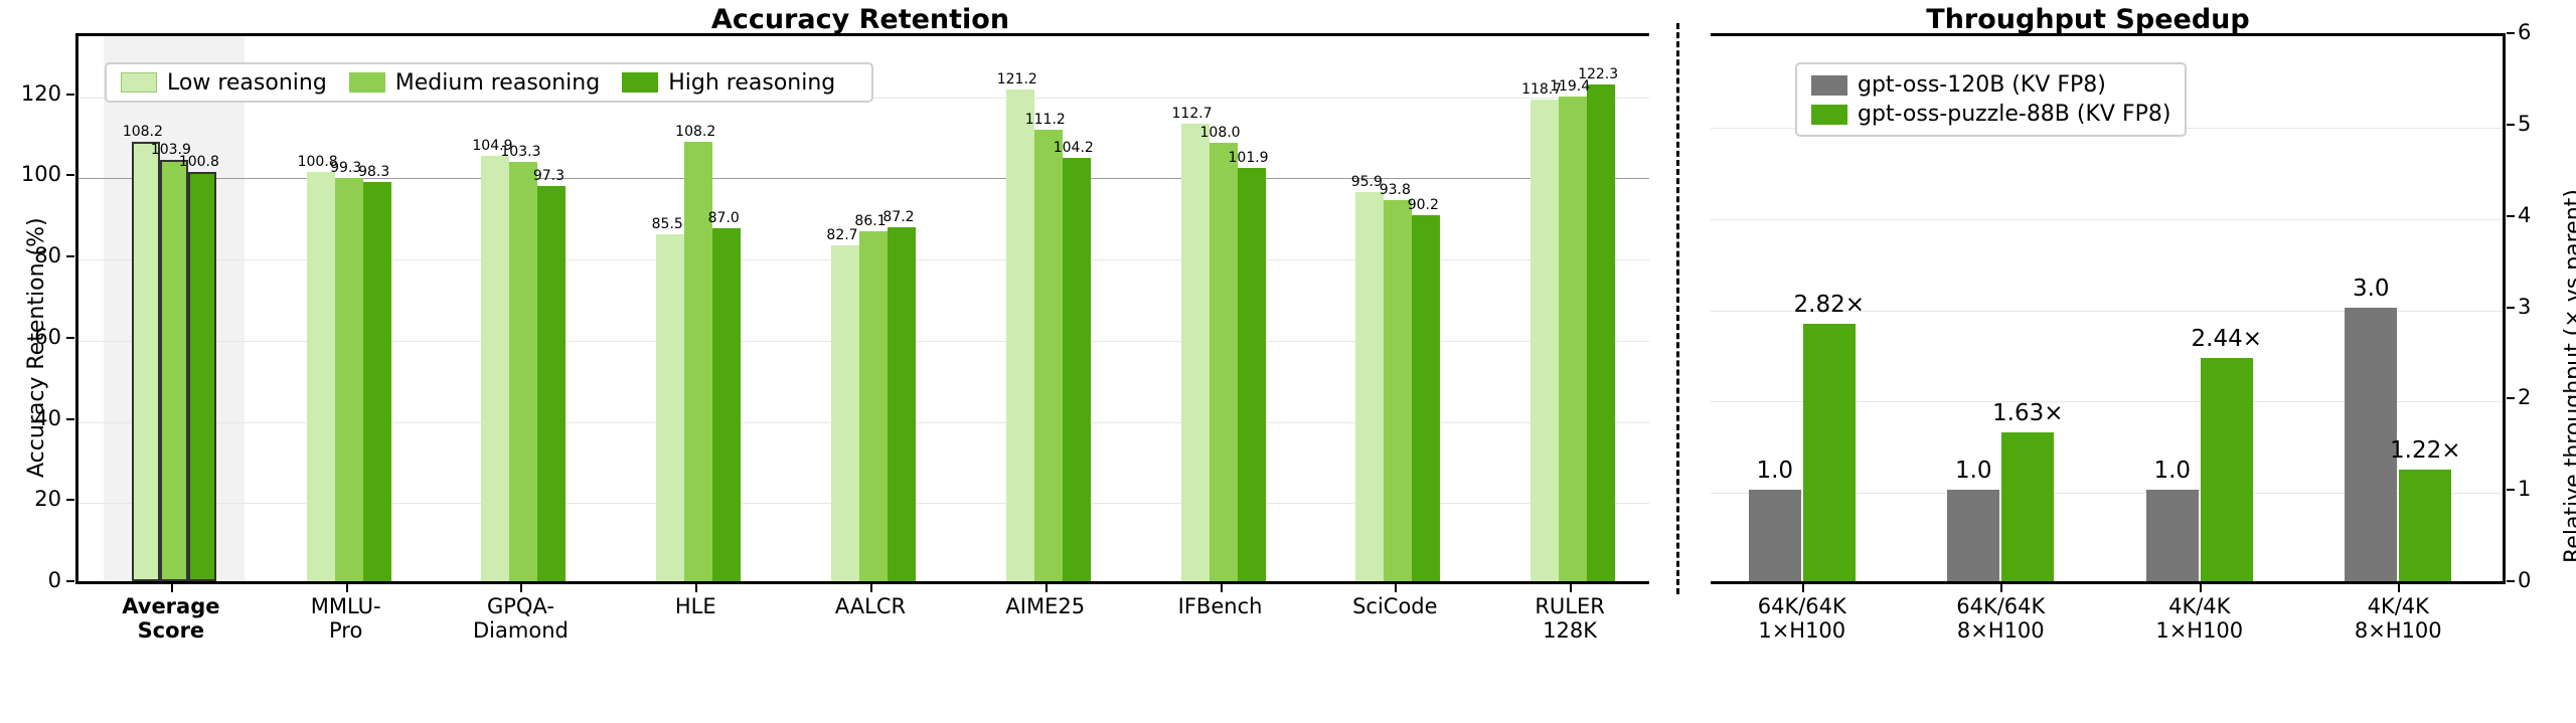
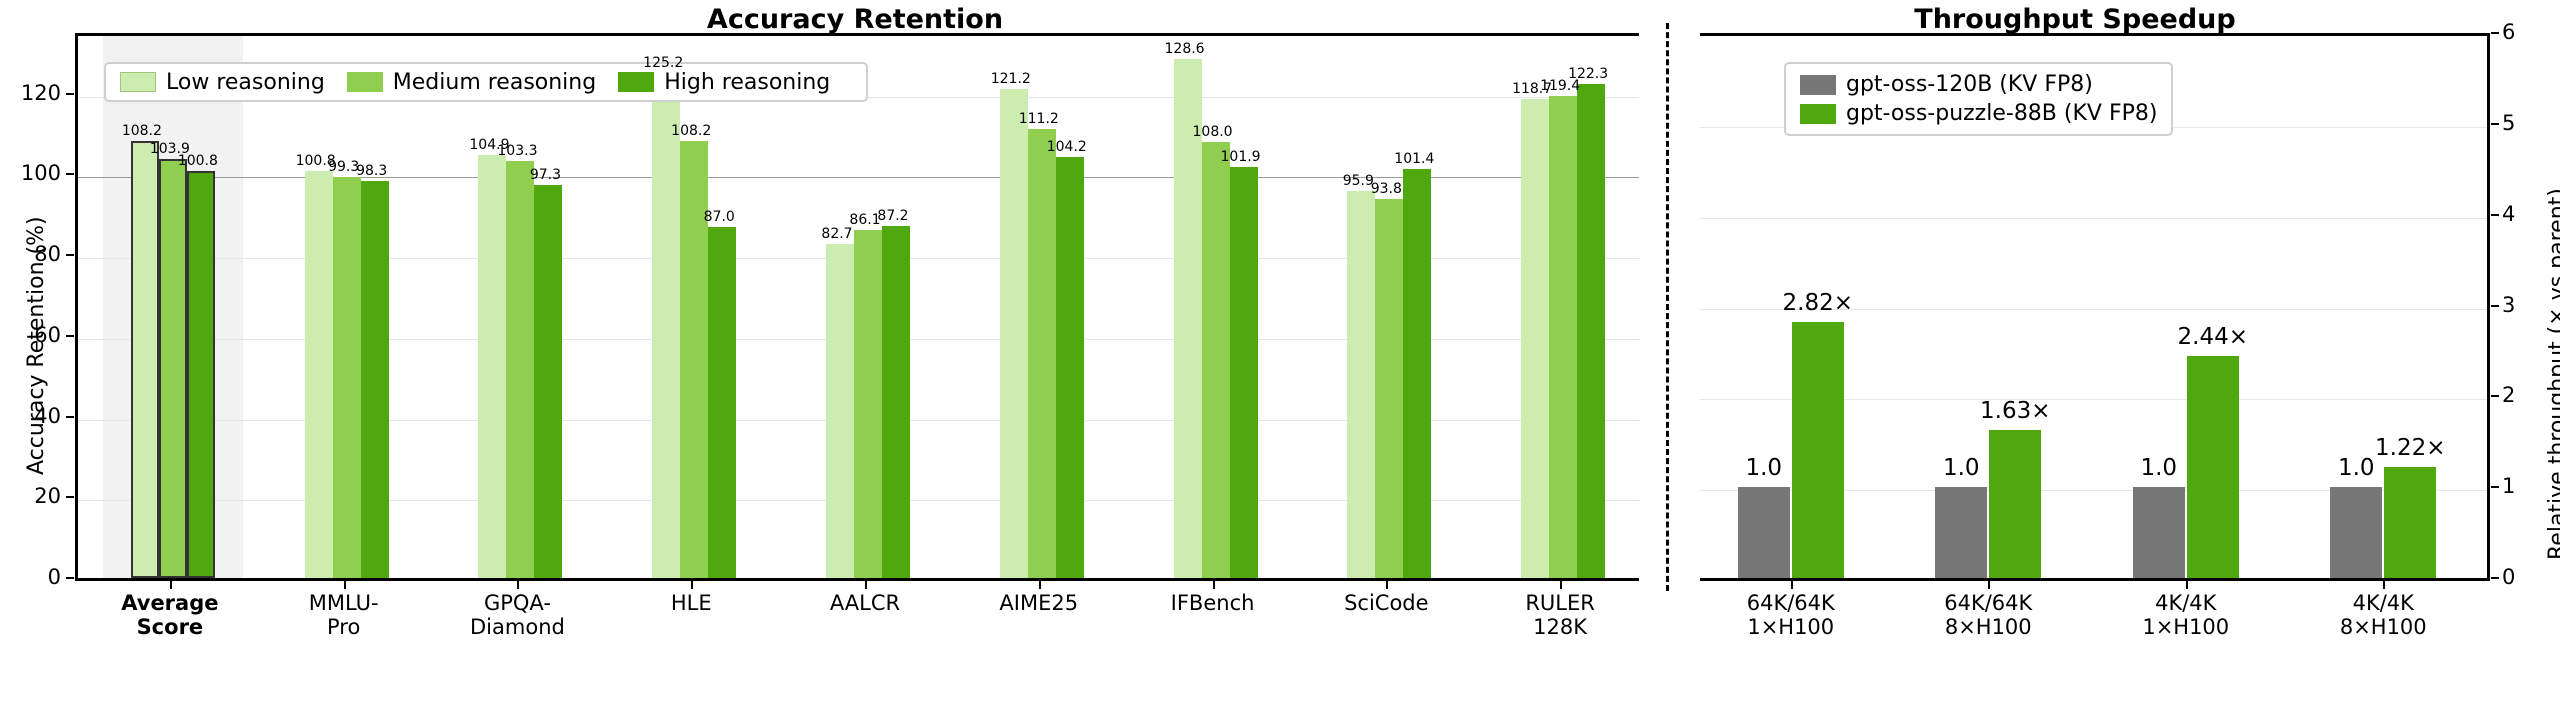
Accuracy Retention/Low reasoning/HLE: 85.5 -> 125.2
Accuracy Retention/Low reasoning/IFBench: 112.7 -> 128.6
Accuracy Retention/High reasoning/SciCode: 90.2 -> 101.4
Throughput Speedup/gpt-oss-120B (KV FP8)/4K/4K 8×H100: 3.0 -> 1.0
